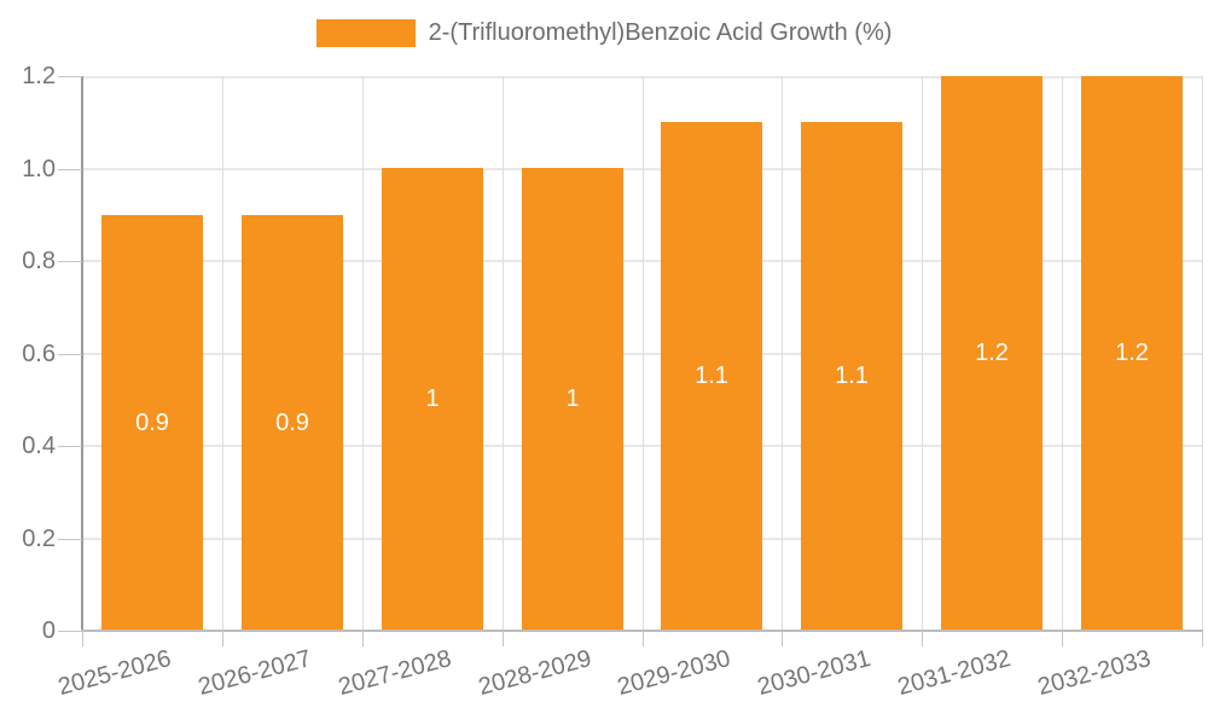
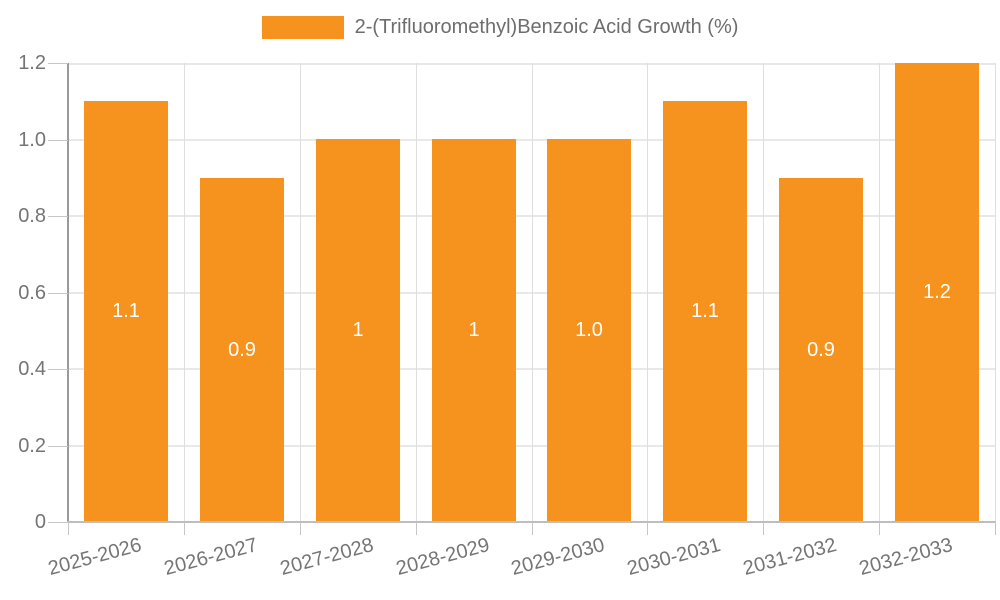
2025-2026: 0.9 -> 1.1
2029-2030: 1.1 -> 1.0
2031-2032: 1.2 -> 0.9
